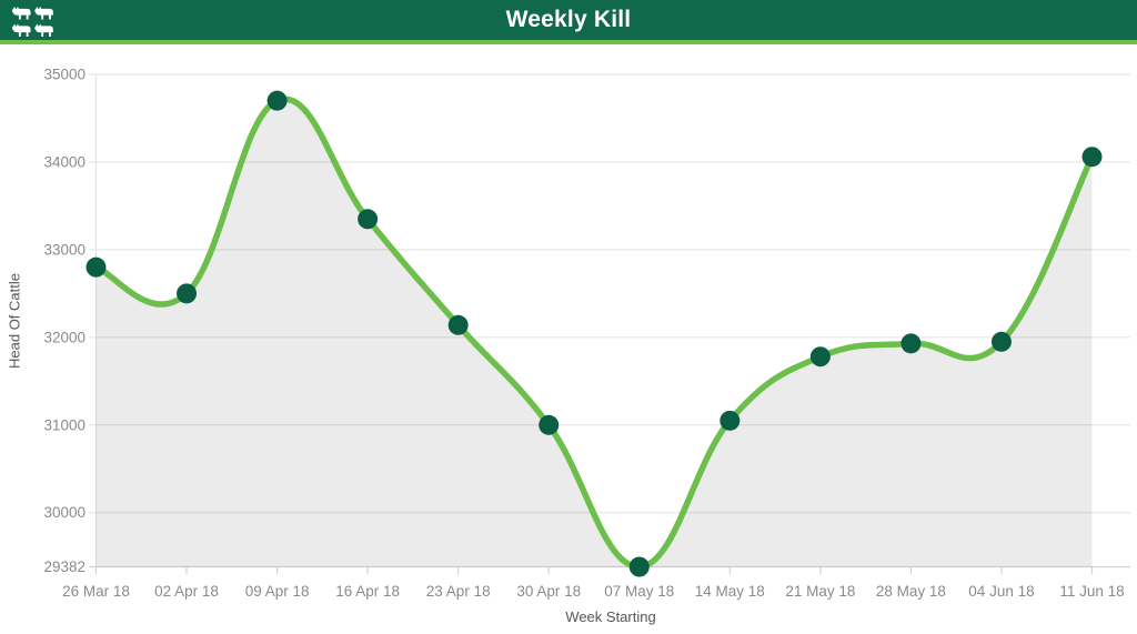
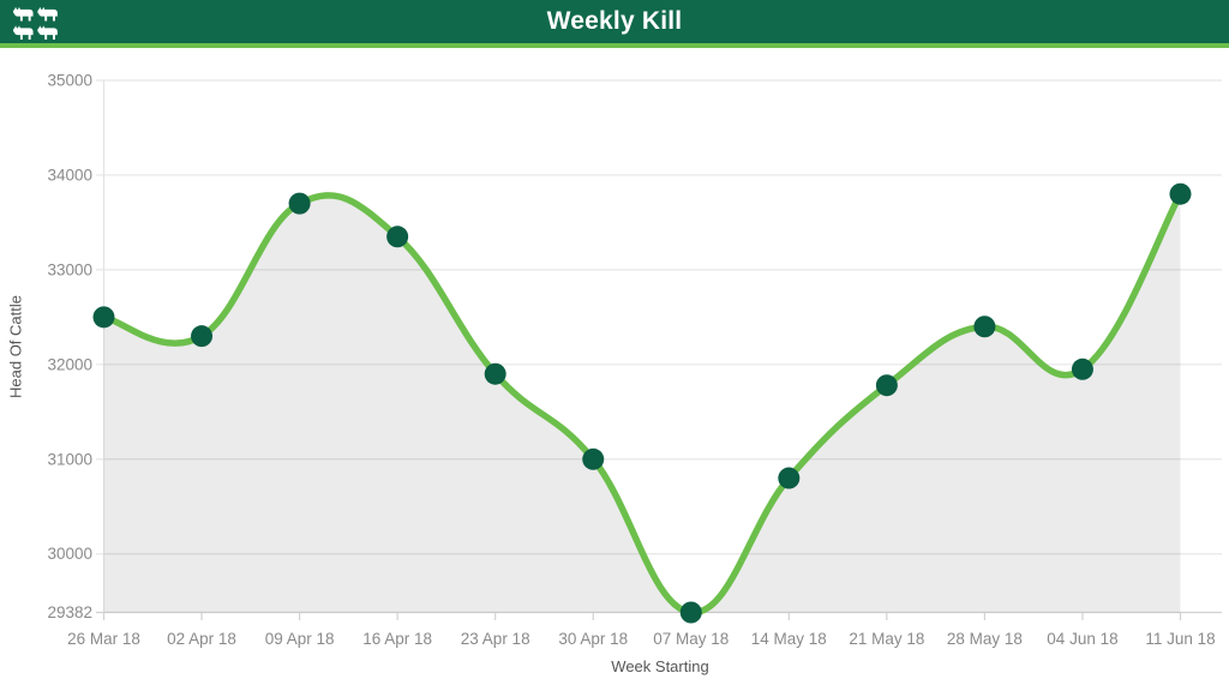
26 Mar 18: 32800 -> 32500
02 Apr 18: 32500 -> 32300
09 Apr 18: 34700 -> 33700
23 Apr 18: 32100 -> 31900
14 May 18: 31000 -> 30800
28 May 18: 31900 -> 32400
11 Jun 18: 34100 -> 33800
